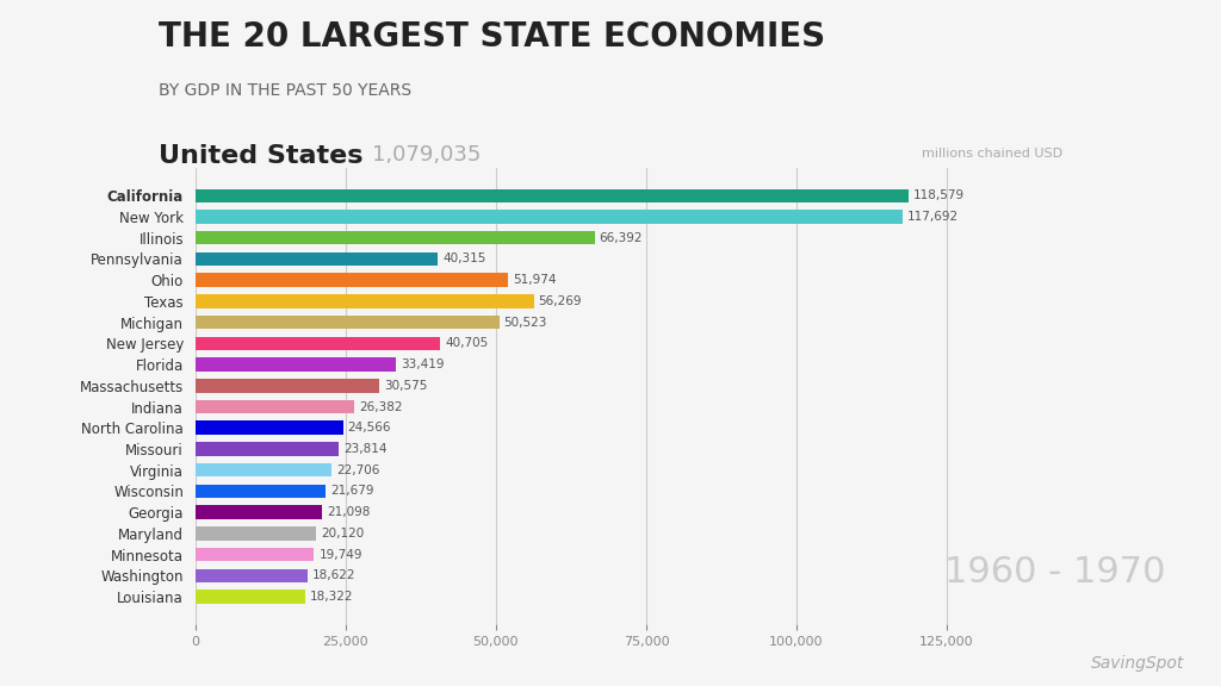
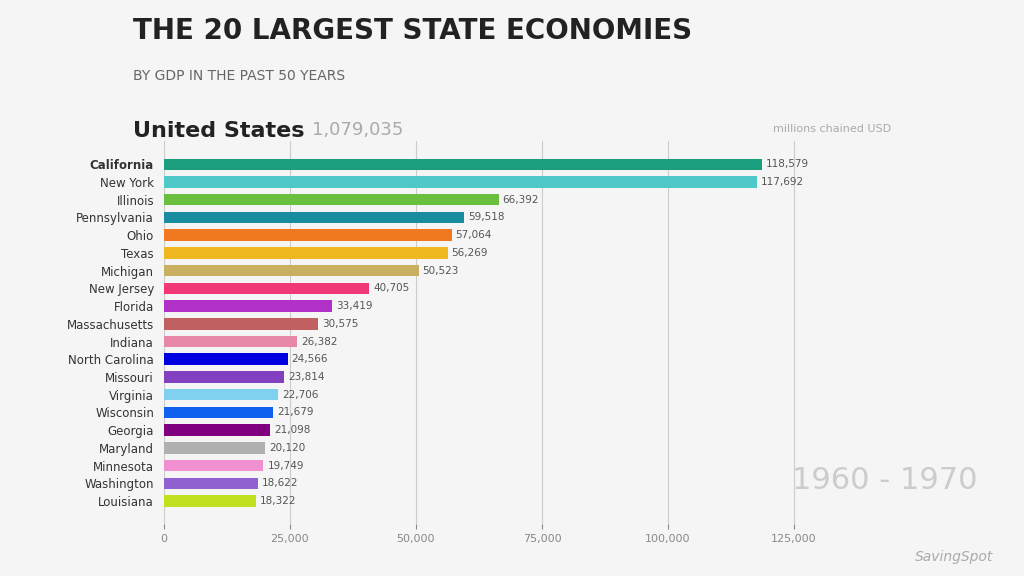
Pennsylvania: 40,315 -> 59,518
Ohio: 51,974 -> 57,064
